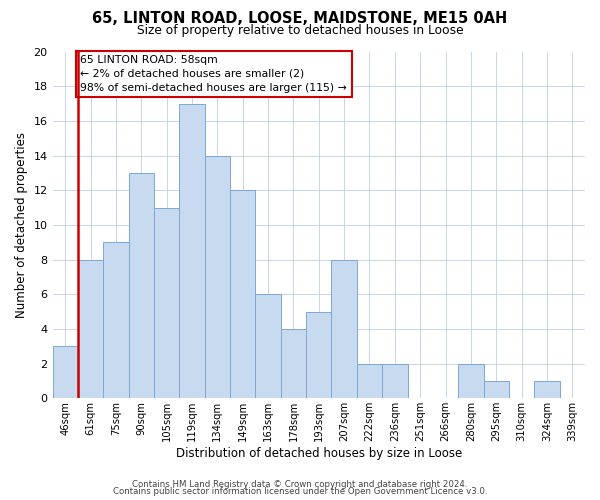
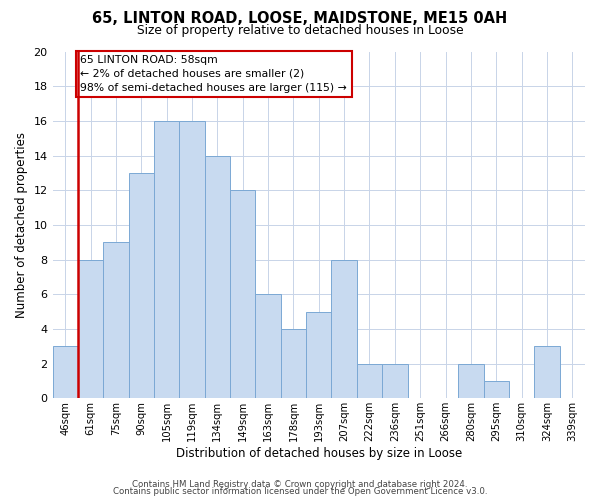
105sqm: 11 -> 16
119sqm: 17 -> 16
324sqm: 1 -> 3
